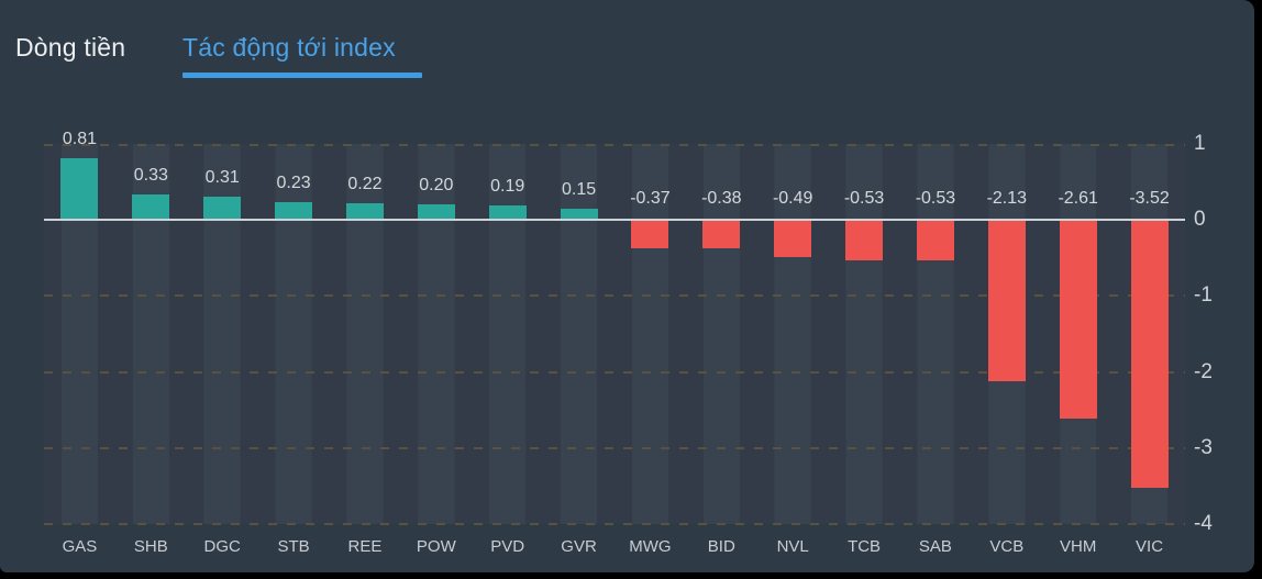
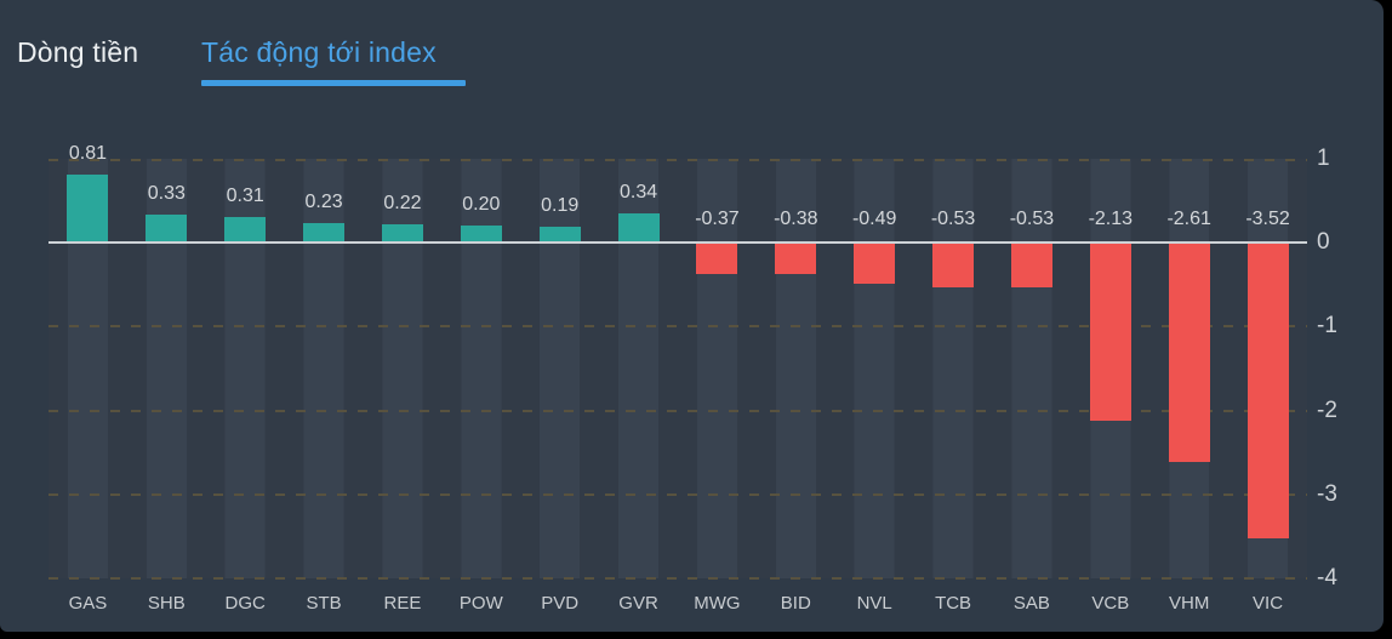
GVR: 0.15 -> 0.34
